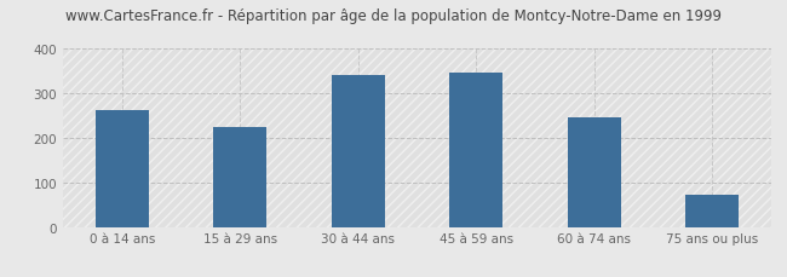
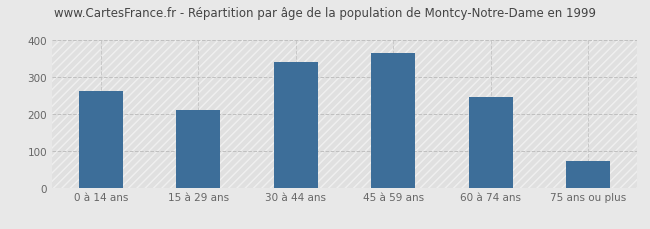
15 à 29 ans: 224 -> 210
45 à 59 ans: 348 -> 365
